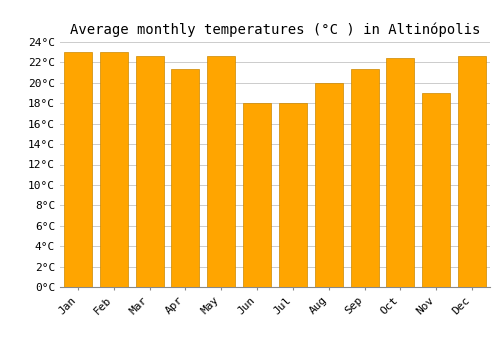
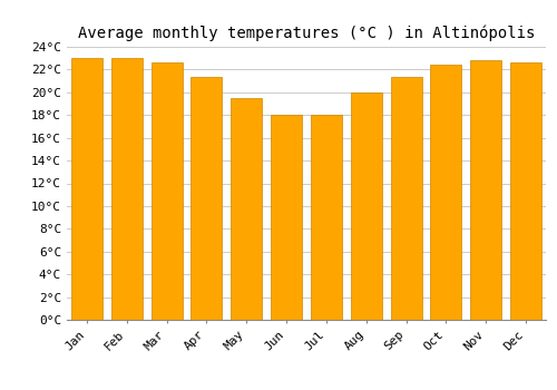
May: 22.6°C -> 19.5°C
Nov: 19.0°C -> 22.8°C
